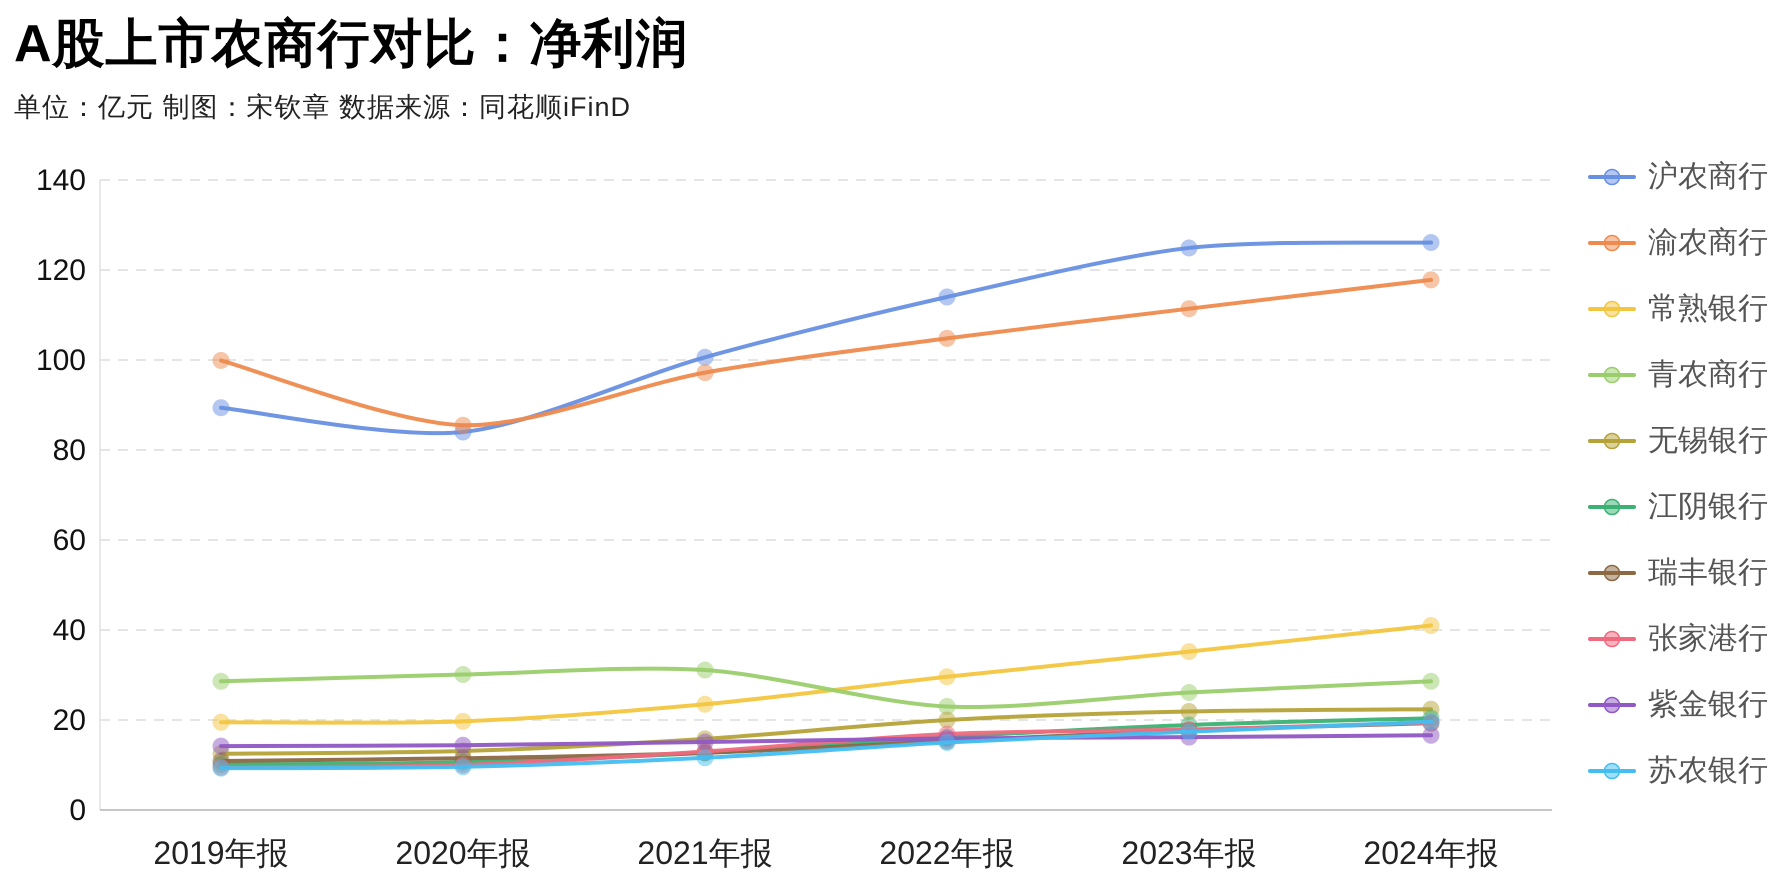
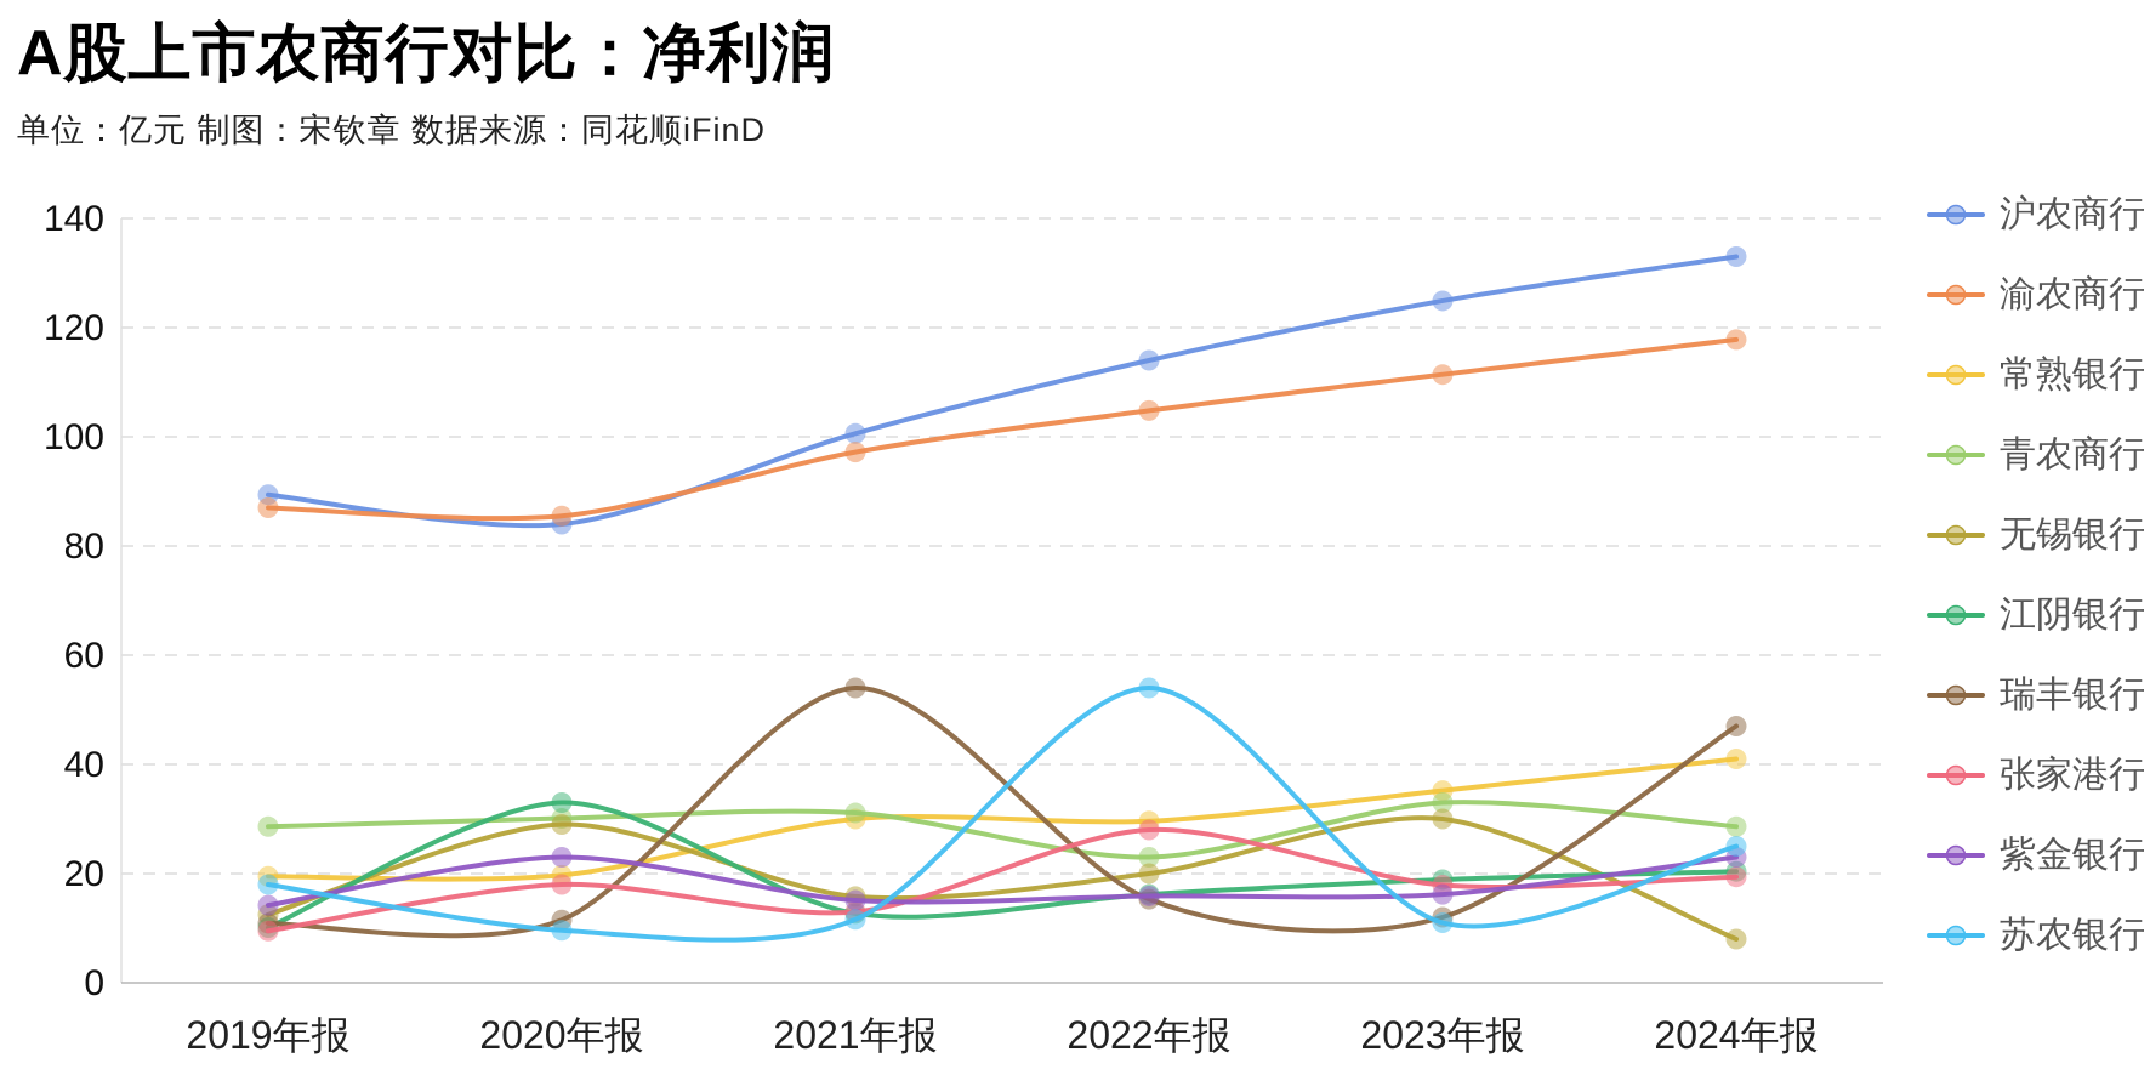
渝农商行/2019年报: 100 -> 87
苏农银行/2019年报: 9 -> 18
无锡银行/2020年报: 13 -> 29
江阴银行/2020年报: 11 -> 33
张家港行/2020年报: 10 -> 18
紫金银行/2020年报: 14 -> 23
常熟银行/2021年报: 24 -> 30
瑞丰银行/2021年报: 13 -> 54
张家港行/2022年报: 17 -> 28
苏农银行/2022年报: 15 -> 54
青农商行/2023年报: 26 -> 33
无锡银行/2023年报: 22 -> 30
瑞丰银行/2023年报: 18 -> 12
苏农银行/2023年报: 17 -> 11
沪农商行/2024年报: 126 -> 133
无锡银行/2024年报: 22 -> 8
瑞丰银行/2024年报: 19 -> 47
紫金银行/2024年报: 17 -> 23
苏农银行/2024年报: 20 -> 25
